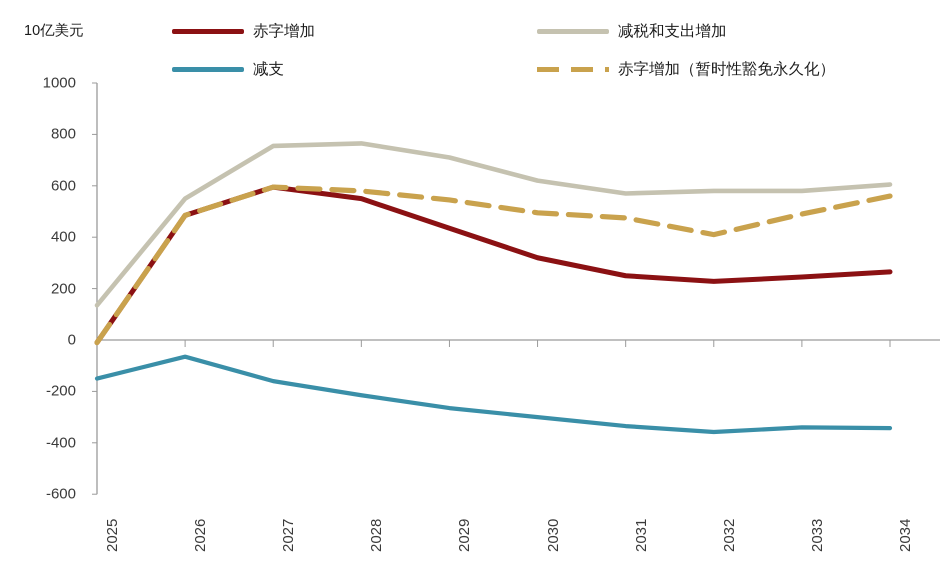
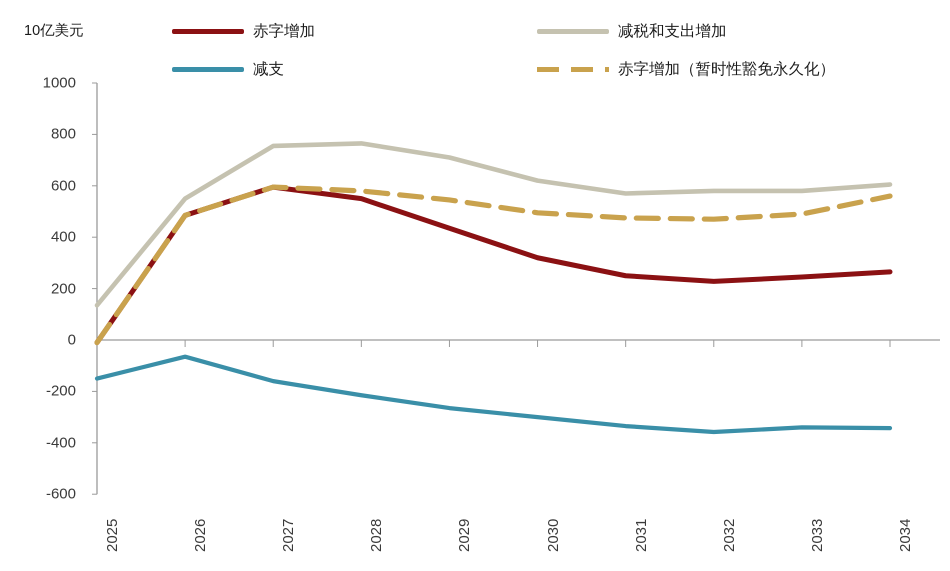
赤字增加（暂时性豁免永久化）/2032: 410 -> 470
